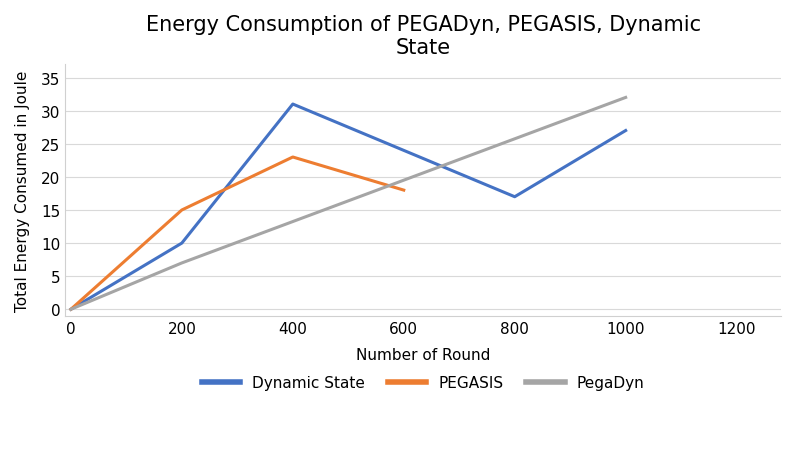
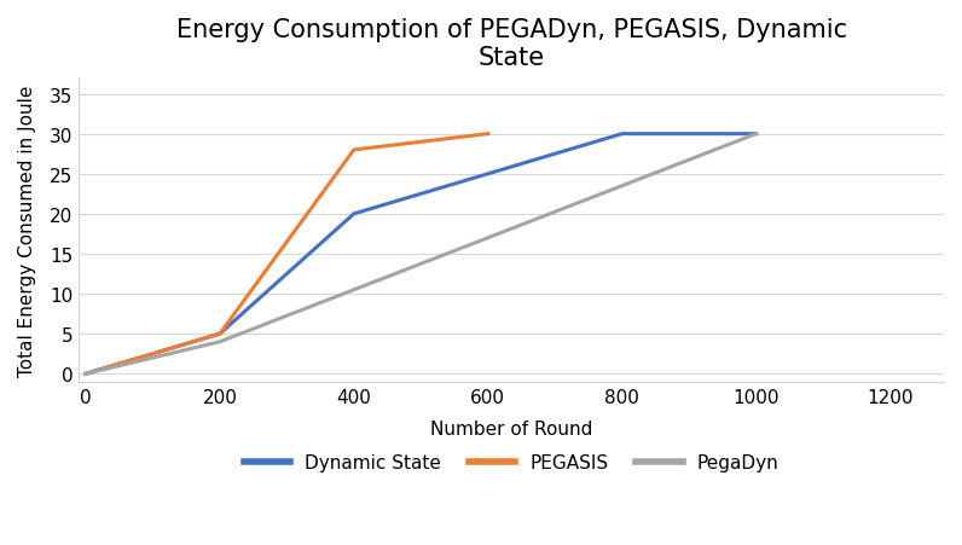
Dynamic State/200: 10 -> 5
PEGASIS/200: 15 -> 5
PegaDyn/200: 7 -> 4
Dynamic State/400: 31 -> 20
PEGASIS/400: 23 -> 28
PEGASIS/600: 18 -> 30
Dynamic State/800: 17 -> 30
Dynamic State/1000: 27 -> 30
PegaDyn/1000: 32 -> 30
